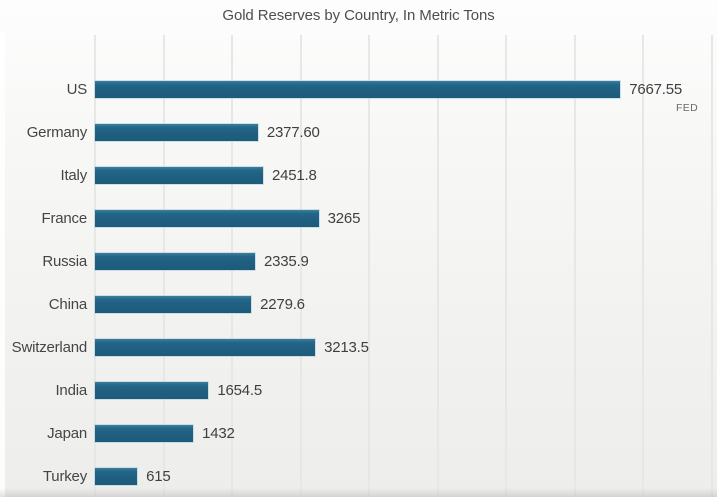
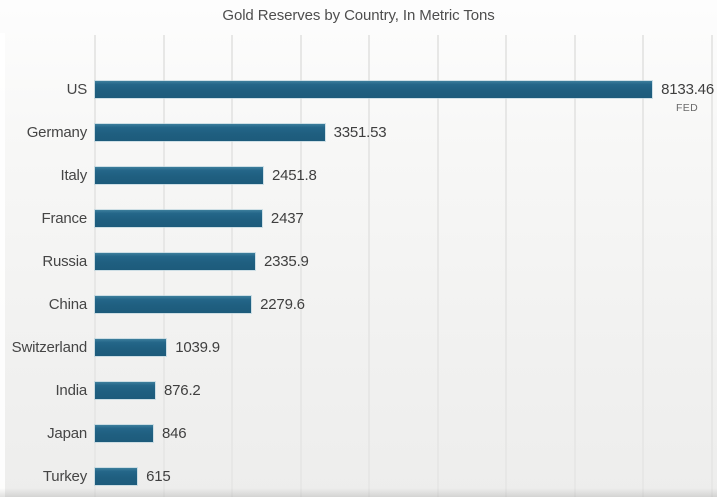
US: 7667.55 -> 8133.46
Germany: 2377.60 -> 3351.53
France: 3265 -> 2437
Switzerland: 3213.5 -> 1039.9
India: 1654.5 -> 876.2
Japan: 1432 -> 846
